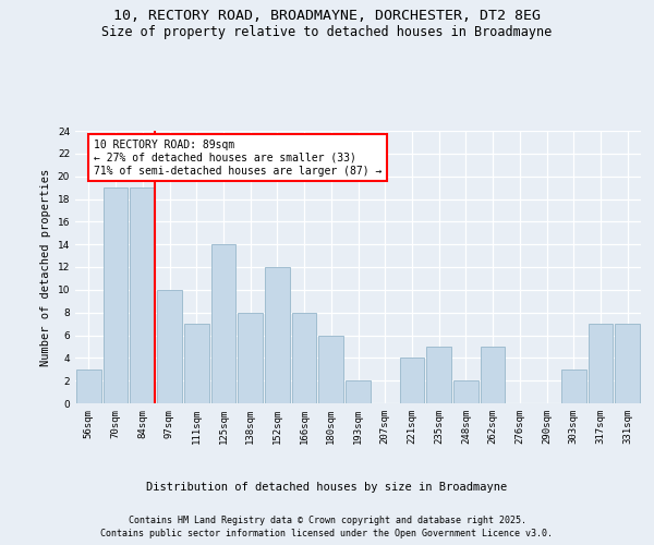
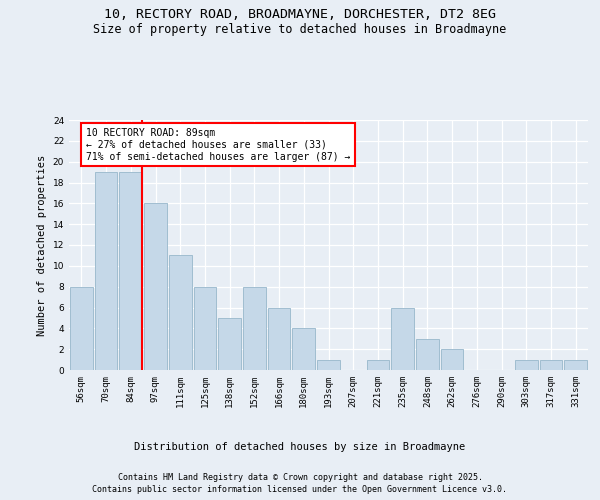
56sqm: 3 -> 8
97sqm: 10 -> 16
111sqm: 7 -> 11
125sqm: 14 -> 8
138sqm: 8 -> 5
152sqm: 12 -> 8
166sqm: 8 -> 6
180sqm: 6 -> 4
193sqm: 2 -> 1
221sqm: 4 -> 1
235sqm: 5 -> 6
248sqm: 2 -> 3
262sqm: 5 -> 2
303sqm: 3 -> 1
317sqm: 7 -> 1
331sqm: 7 -> 1
